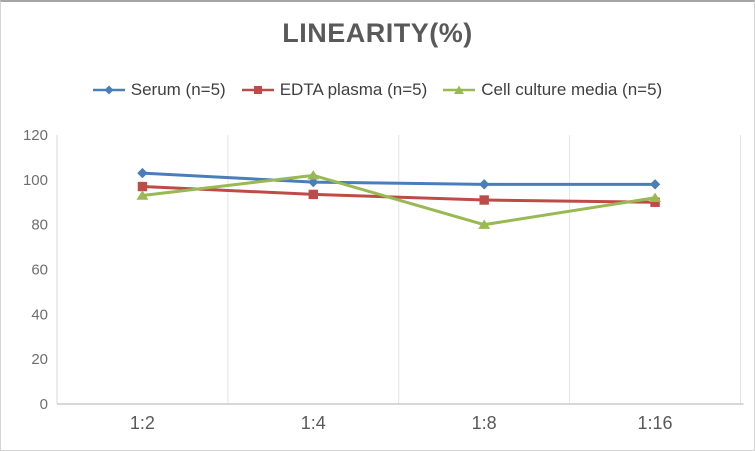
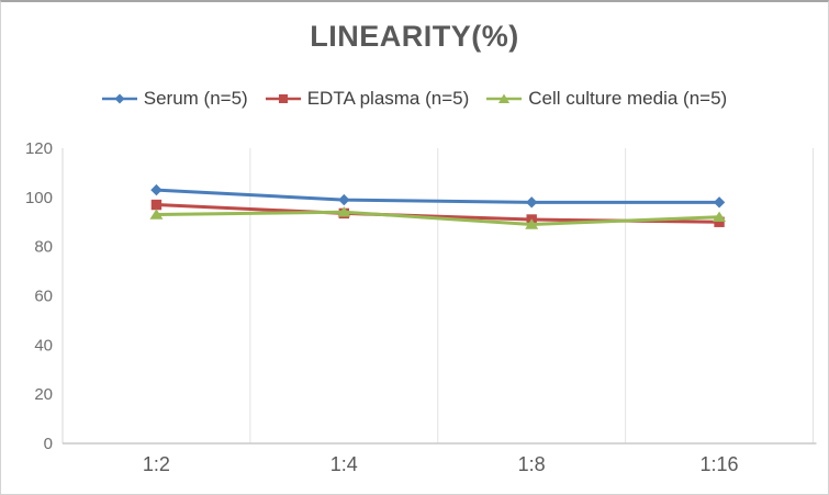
Cell culture media (n=5)/1:4: 102 -> 94
Cell culture media (n=5)/1:8: 80 -> 89
